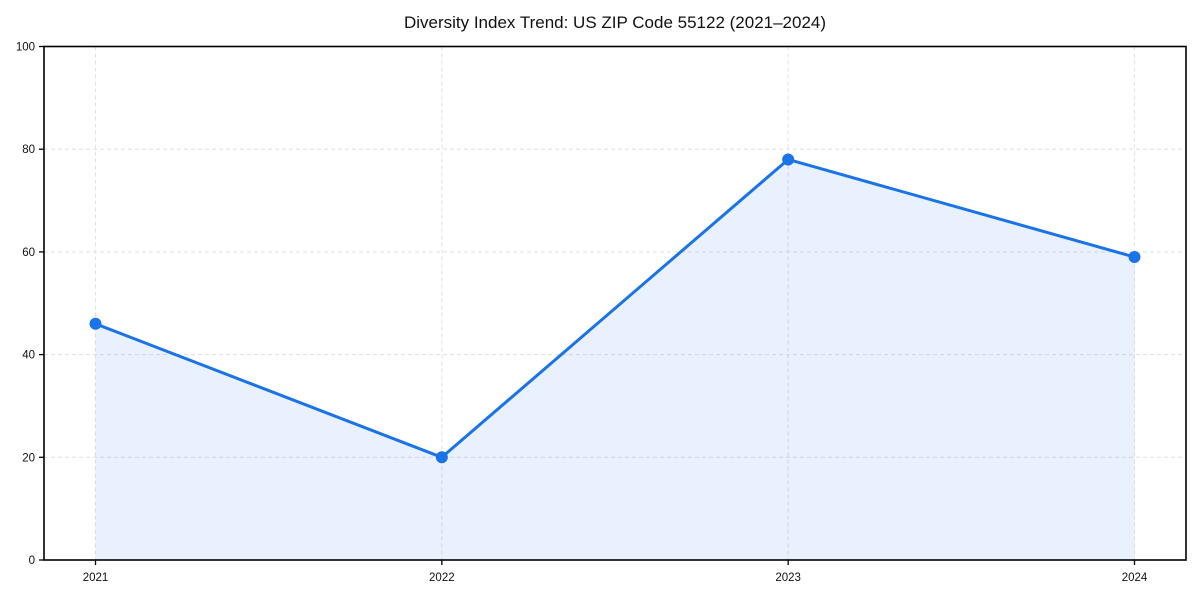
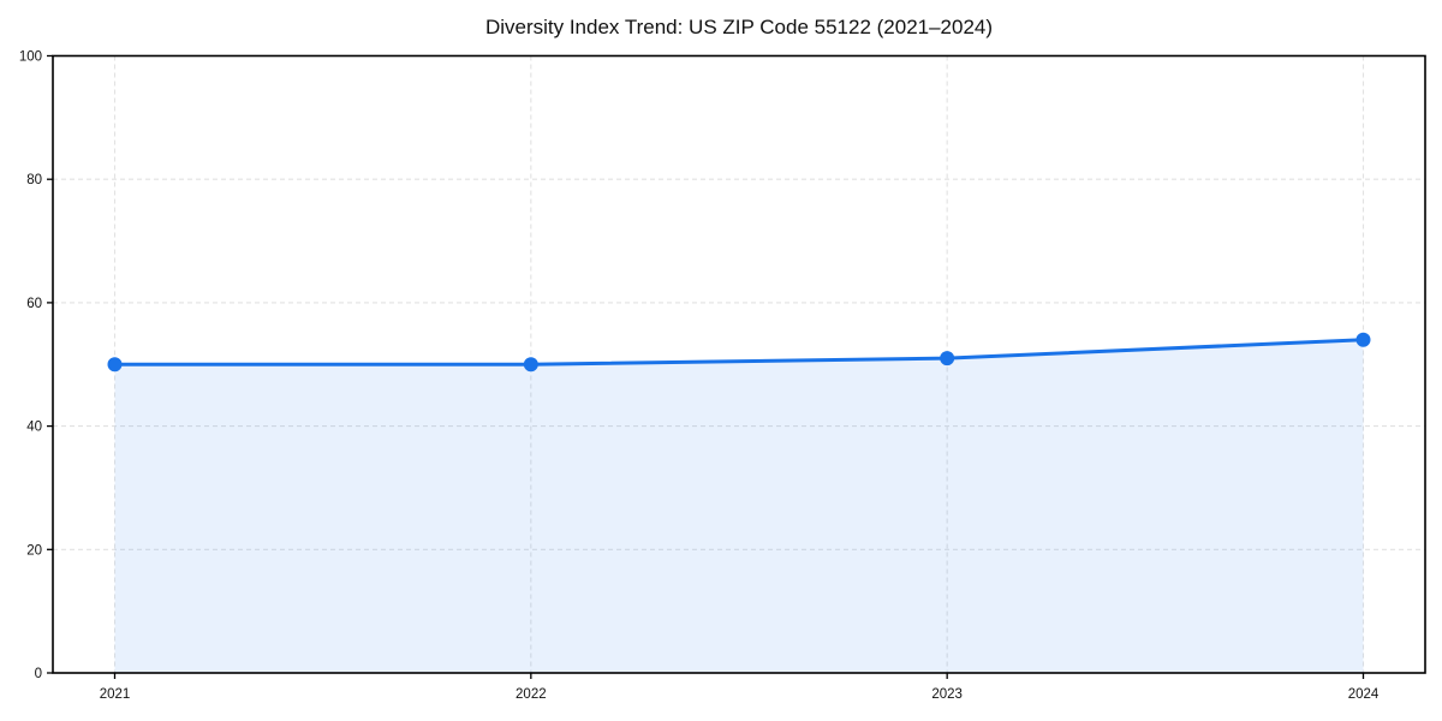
2021: 46 -> 50
2022: 20 -> 50
2023: 78 -> 51
2024: 59 -> 54
